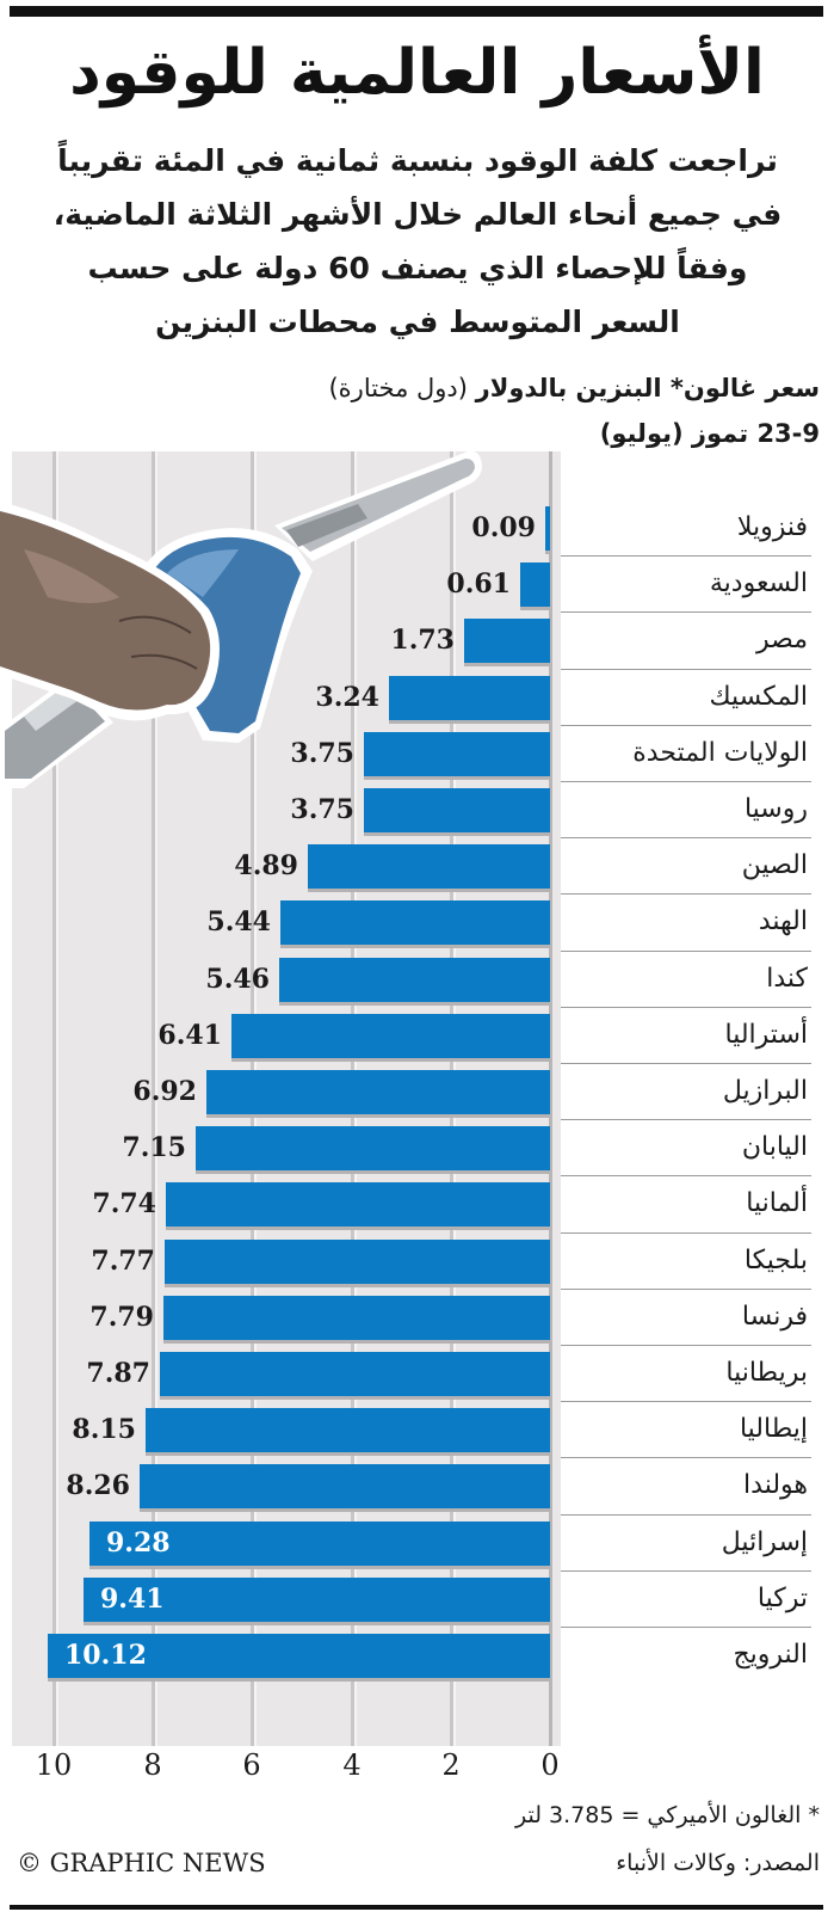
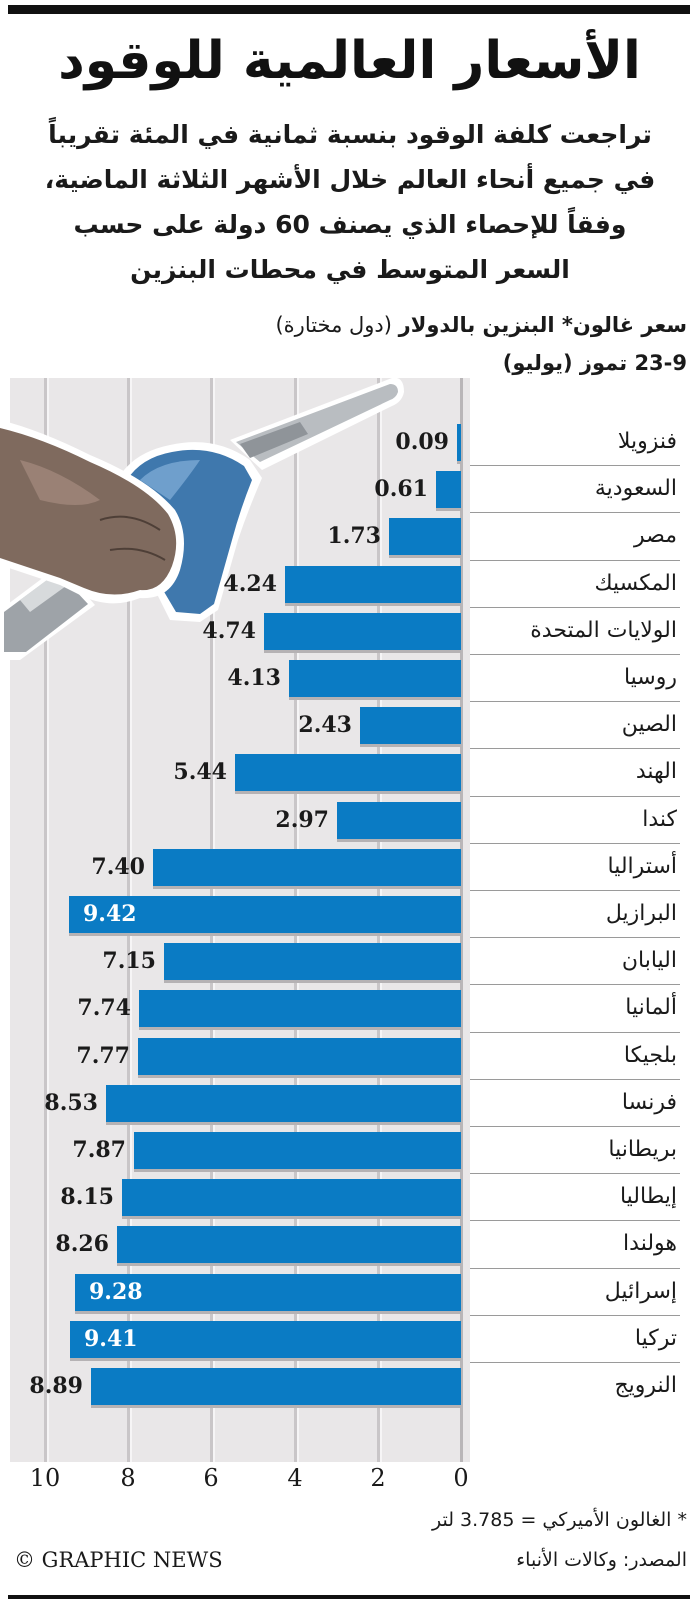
المكسيك: 3.24 -> 4.24
الولايات المتحدة: 3.75 -> 4.74
روسيا: 3.75 -> 4.13
الصين: 4.89 -> 2.43
كندا: 5.46 -> 2.97
أستراليا: 6.41 -> 7.40
البرازيل: 6.92 -> 9.42
فرنسا: 7.79 -> 8.53
النرويج: 10.12 -> 8.89
